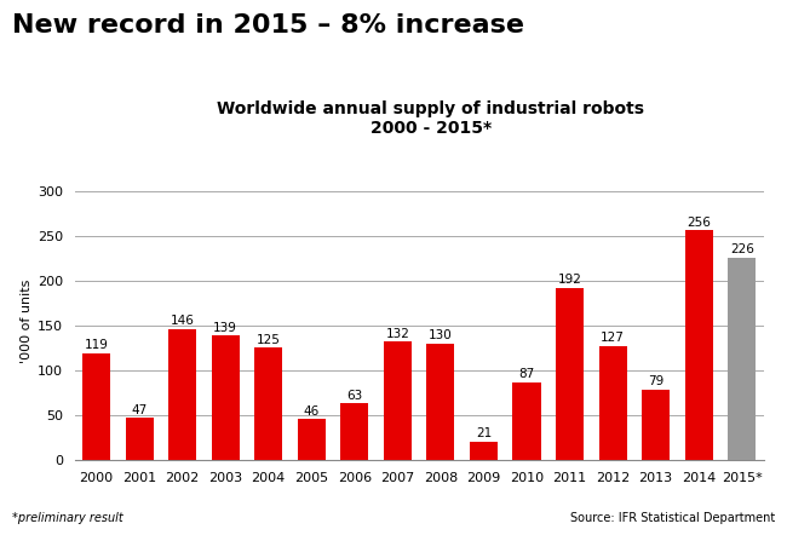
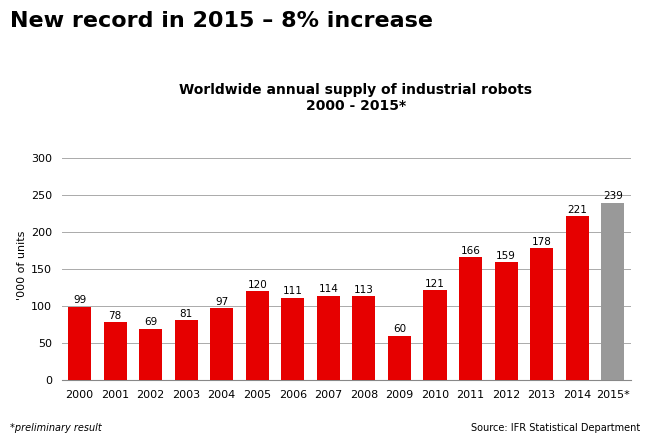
2000: 119 -> 99
2001: 47 -> 78
2002: 146 -> 69
2003: 139 -> 81
2004: 125 -> 97
2005: 46 -> 120
2006: 63 -> 111
2007: 132 -> 114
2008: 130 -> 113
2009: 21 -> 60
2010: 87 -> 121
2011: 192 -> 166
2012: 127 -> 159
2013: 79 -> 178
2014: 256 -> 221
2015*: 226 -> 239
